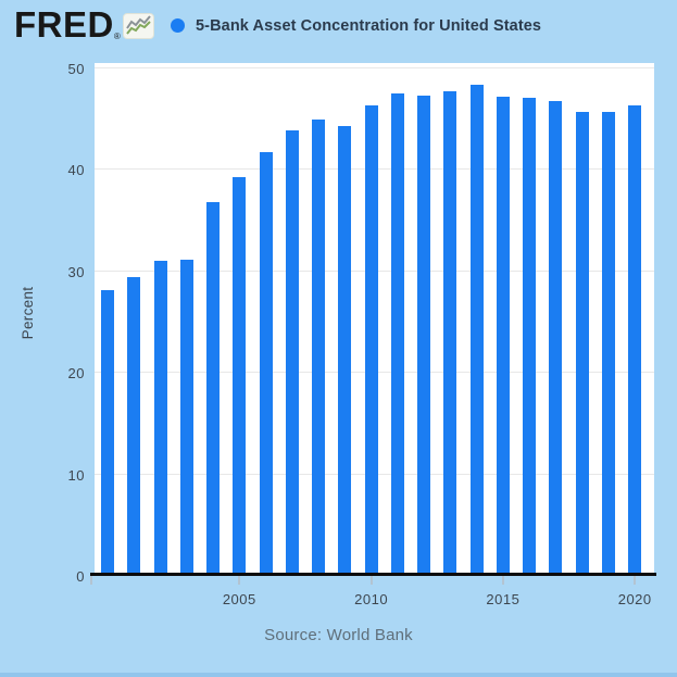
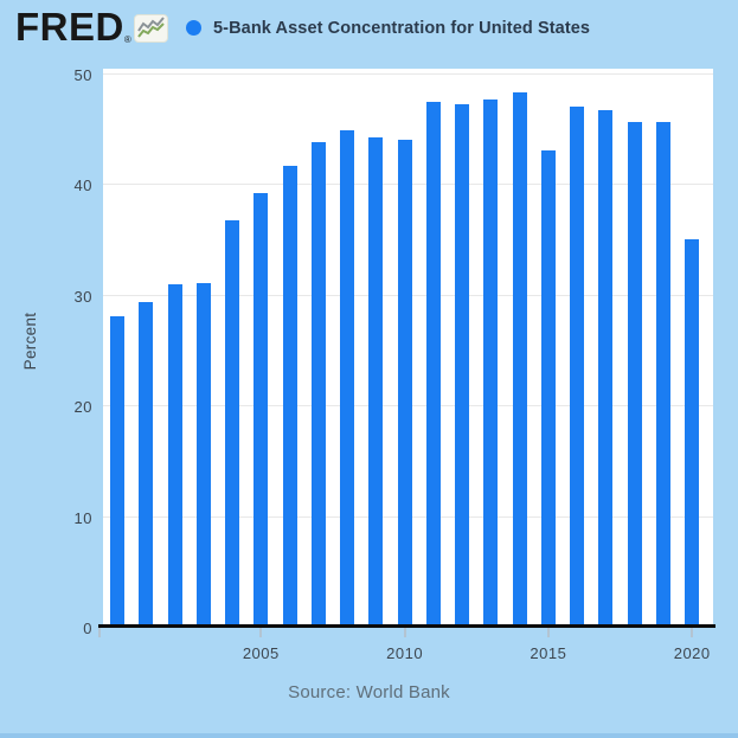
2010: 46 -> 44
2015: 47 -> 43
2020: 46 -> 35
